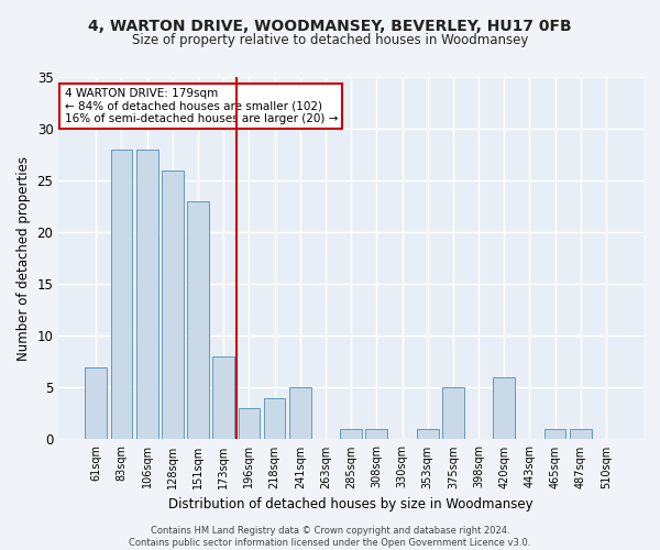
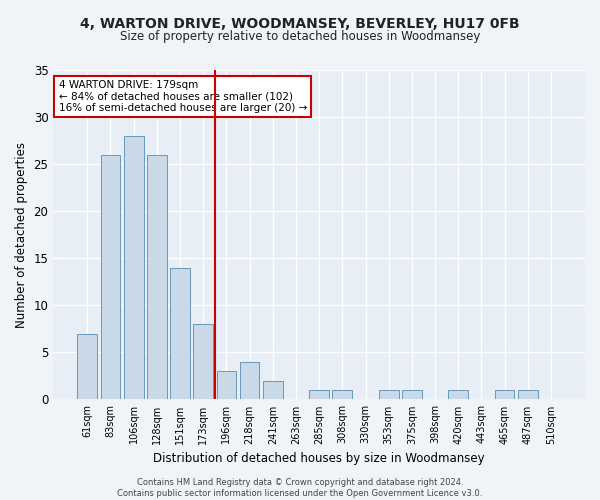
83sqm: 28 -> 26
151sqm: 23 -> 14
241sqm: 5 -> 2
375sqm: 5 -> 1
420sqm: 6 -> 1
